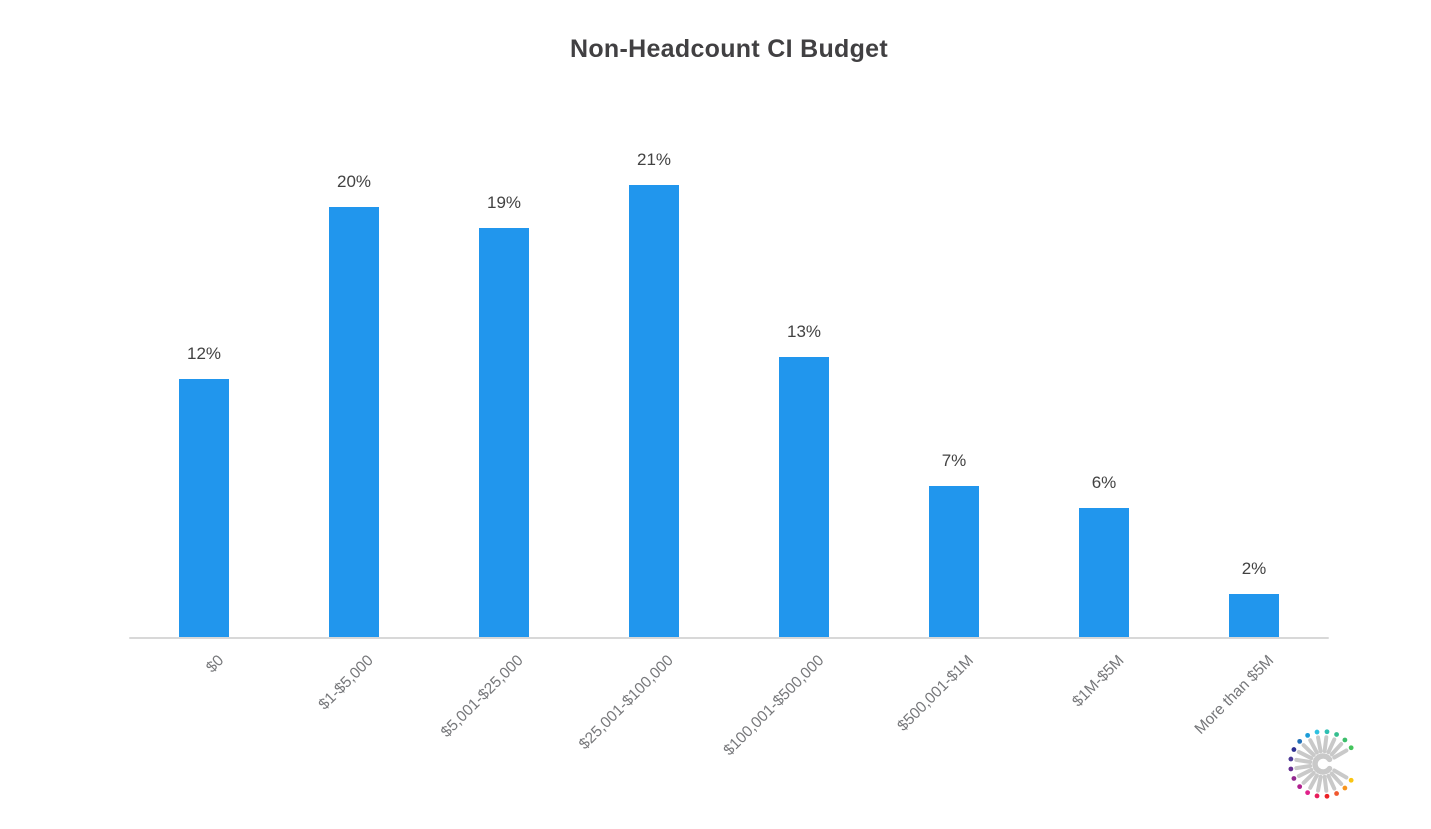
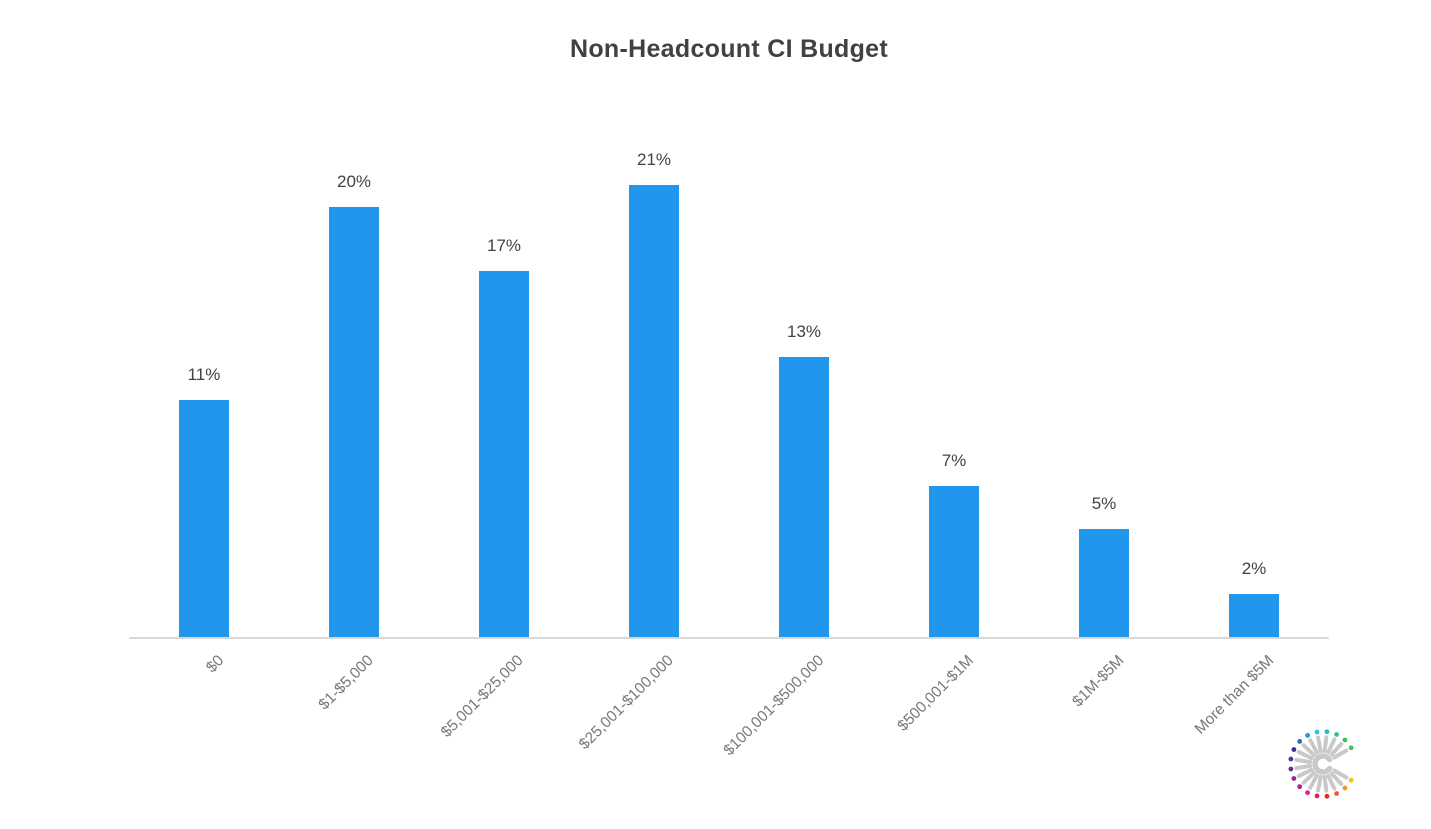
$0: 12% -> 11%
$5,001-$25,000: 19% -> 17%
$1M-$5M: 6% -> 5%
